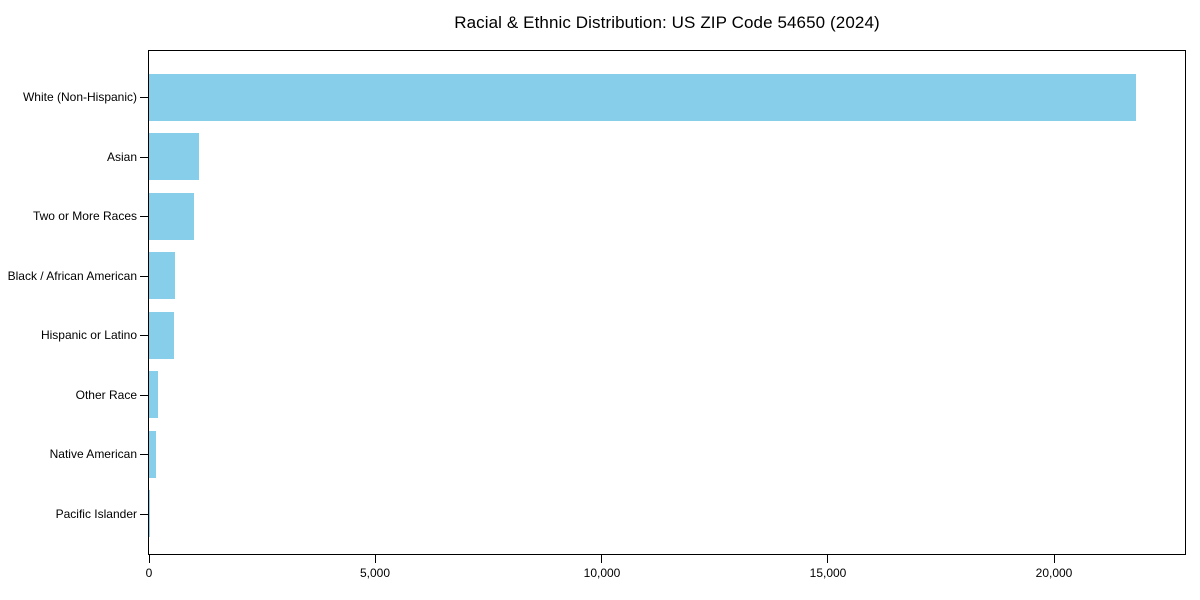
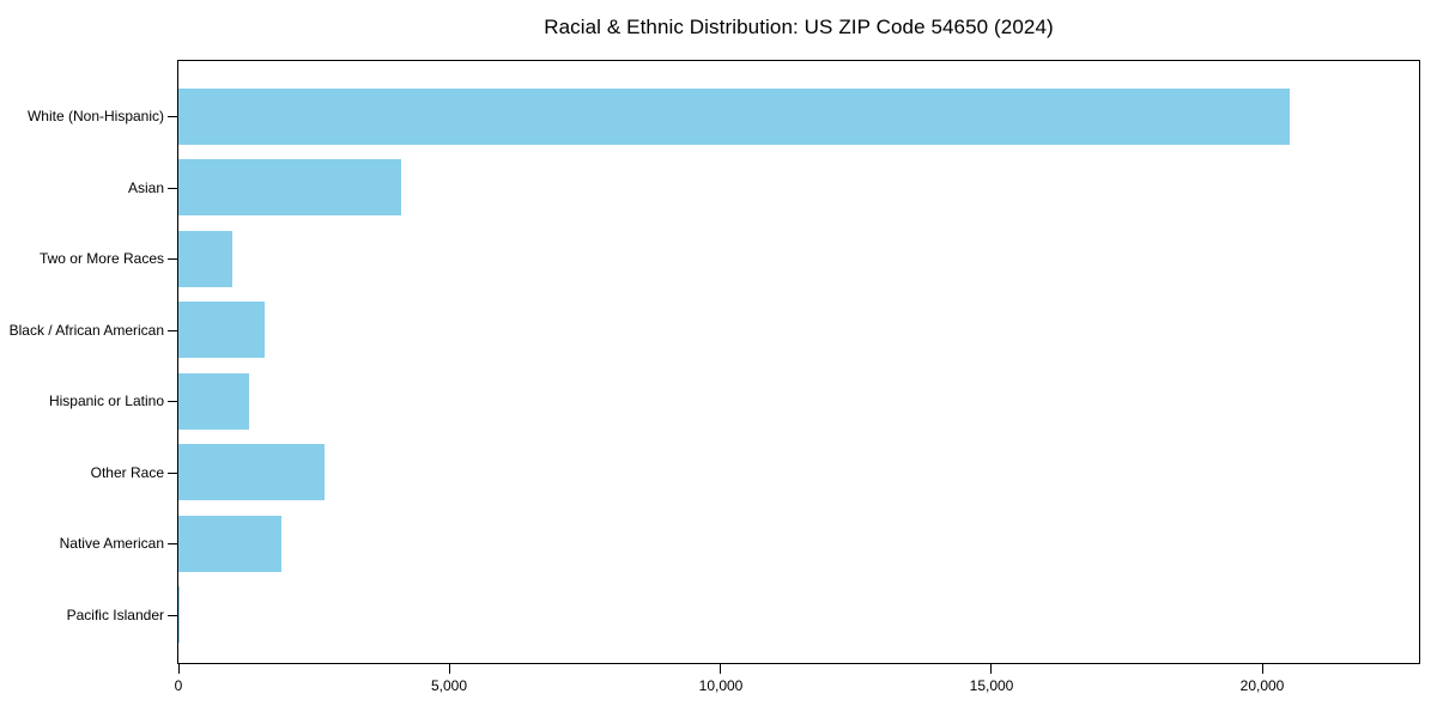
White (Non-Hispanic): 21800 -> 20500
Asian: 1100 -> 4100
Black / African American: 600 -> 1600
Hispanic or Latino: 600 -> 1300
Other Race: 200 -> 2700
Native American: 200 -> 1900
